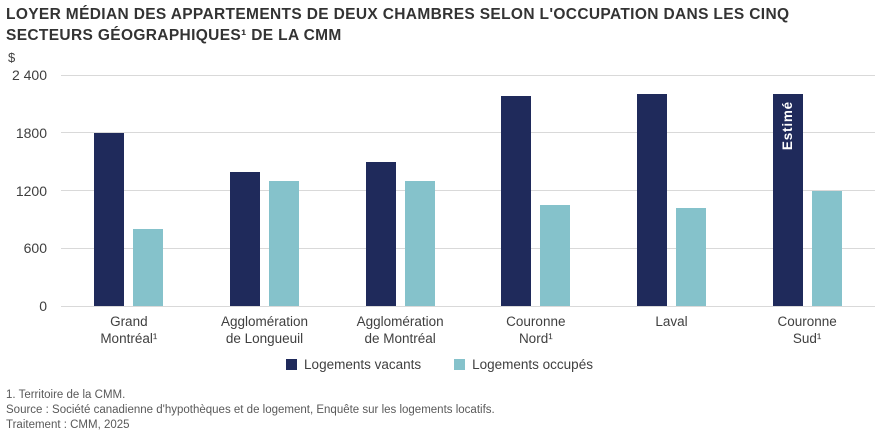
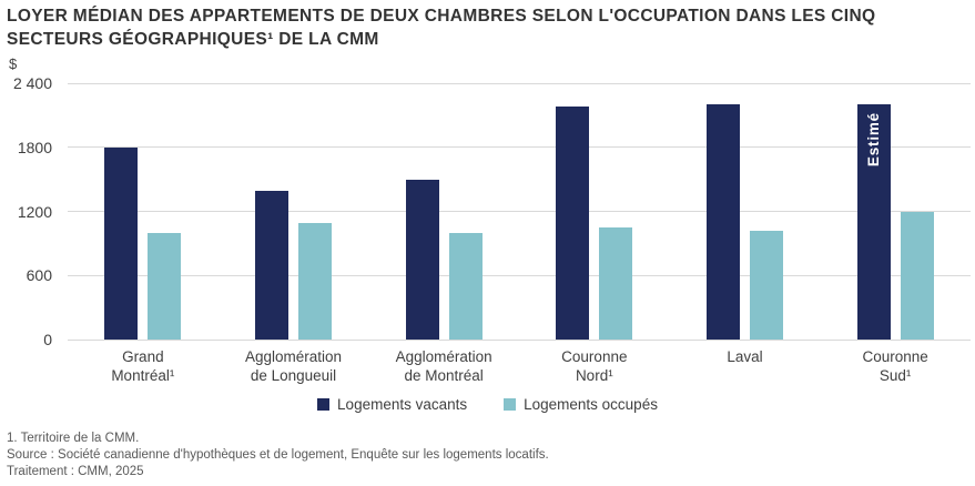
Logements occupés/Grand Montréal¹: 800 -> 1000
Logements occupés/Agglomération de Longueuil: 1300 -> 1100
Logements occupés/Agglomération de Montréal: 1300 -> 1000
